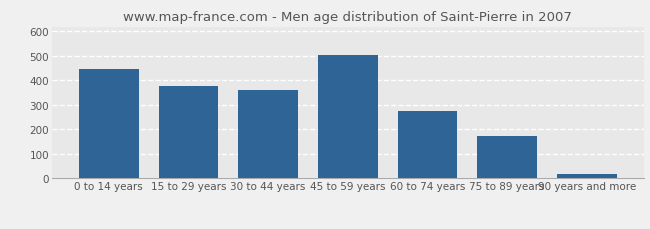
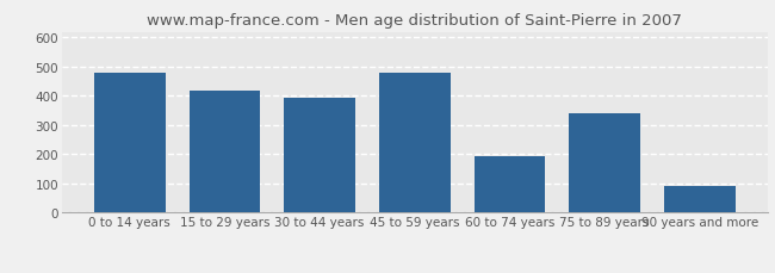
0 to 14 years: 448 -> 480
15 to 29 years: 377 -> 420
30 to 44 years: 360 -> 395
45 to 59 years: 503 -> 480
60 to 74 years: 274 -> 195
75 to 89 years: 174 -> 340
90 years and more: 18 -> 90
